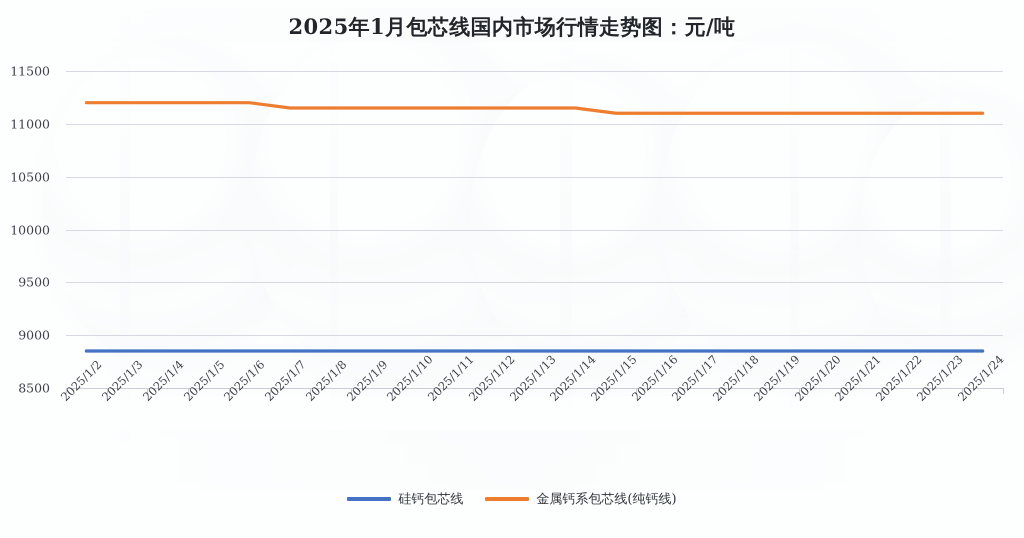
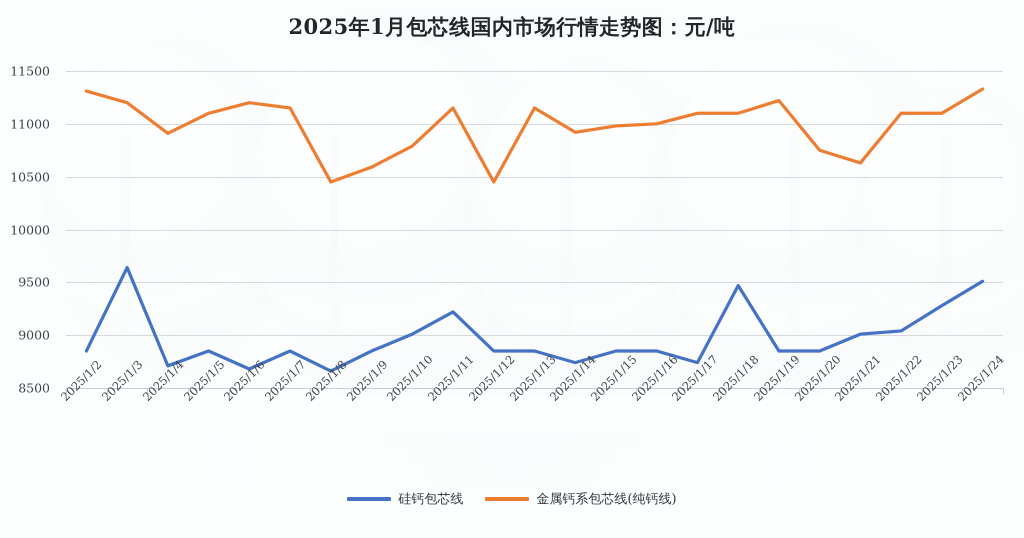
金属钙系包芯线(纯钙线)/2025/1/2: 11200 -> 11310
硅钙包芯线/2025/1/3: 8850 -> 9640
硅钙包芯线/2025/1/4: 8850 -> 8710
金属钙系包芯线(纯钙线)/2025/1/4: 11200 -> 10910
金属钙系包芯线(纯钙线)/2025/1/5: 11200 -> 11100
硅钙包芯线/2025/1/6: 8850 -> 8680
硅钙包芯线/2025/1/8: 8850 -> 8660
金属钙系包芯线(纯钙线)/2025/1/8: 11150 -> 10450
金属钙系包芯线(纯钙线)/2025/1/9: 11150 -> 10590
硅钙包芯线/2025/1/10: 8850 -> 9010
金属钙系包芯线(纯钙线)/2025/1/10: 11150 -> 10790
硅钙包芯线/2025/1/11: 8850 -> 9220
金属钙系包芯线(纯钙线)/2025/1/12: 11150 -> 10450
硅钙包芯线/2025/1/14: 8850 -> 8740
金属钙系包芯线(纯钙线)/2025/1/14: 11150 -> 10920
金属钙系包芯线(纯钙线)/2025/1/15: 11100 -> 10980
金属钙系包芯线(纯钙线)/2025/1/16: 11100 -> 11000
硅钙包芯线/2025/1/17: 8850 -> 8740
硅钙包芯线/2025/1/18: 8850 -> 9470
金属钙系包芯线(纯钙线)/2025/1/19: 11100 -> 11220
金属钙系包芯线(纯钙线)/2025/1/20: 11100 -> 10750
硅钙包芯线/2025/1/21: 8850 -> 9010
金属钙系包芯线(纯钙线)/2025/1/21: 11100 -> 10630
硅钙包芯线/2025/1/22: 8850 -> 9040
硅钙包芯线/2025/1/23: 8850 -> 9280
硅钙包芯线/2025/1/24: 8850 -> 9510
金属钙系包芯线(纯钙线)/2025/1/24: 11100 -> 11330
